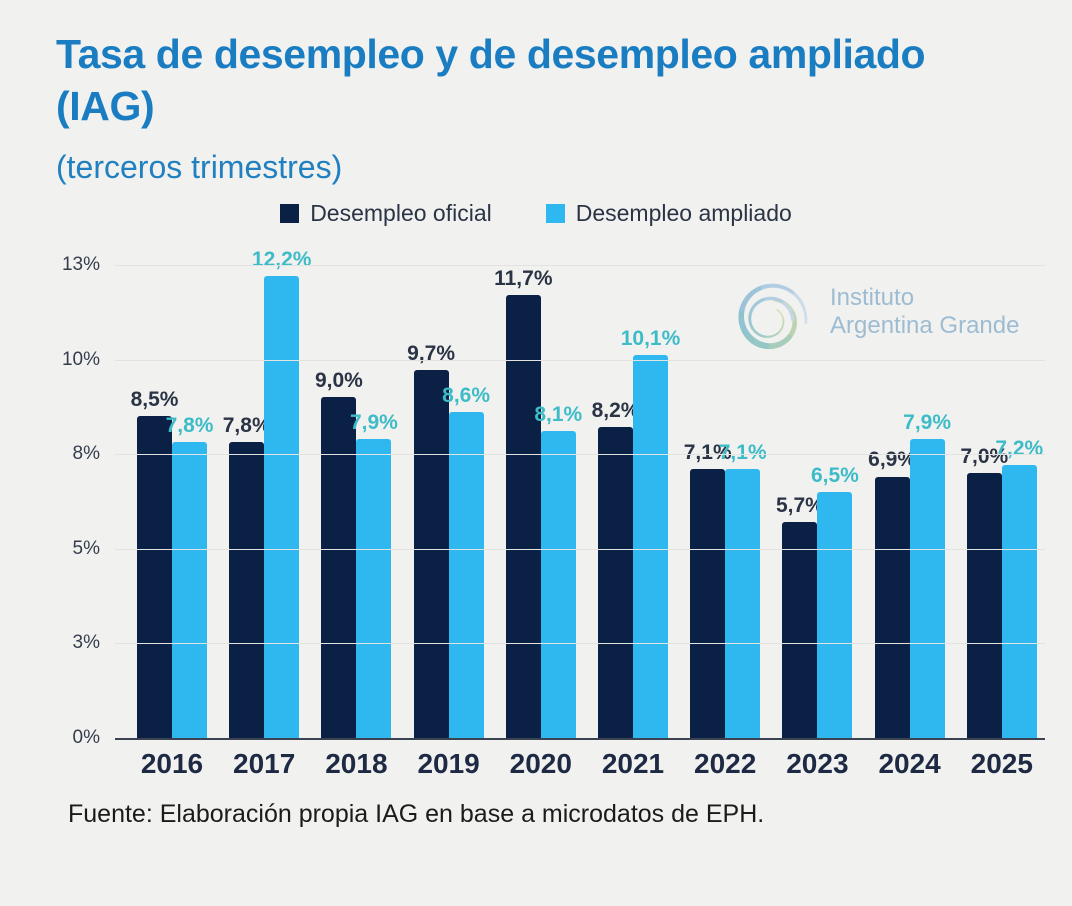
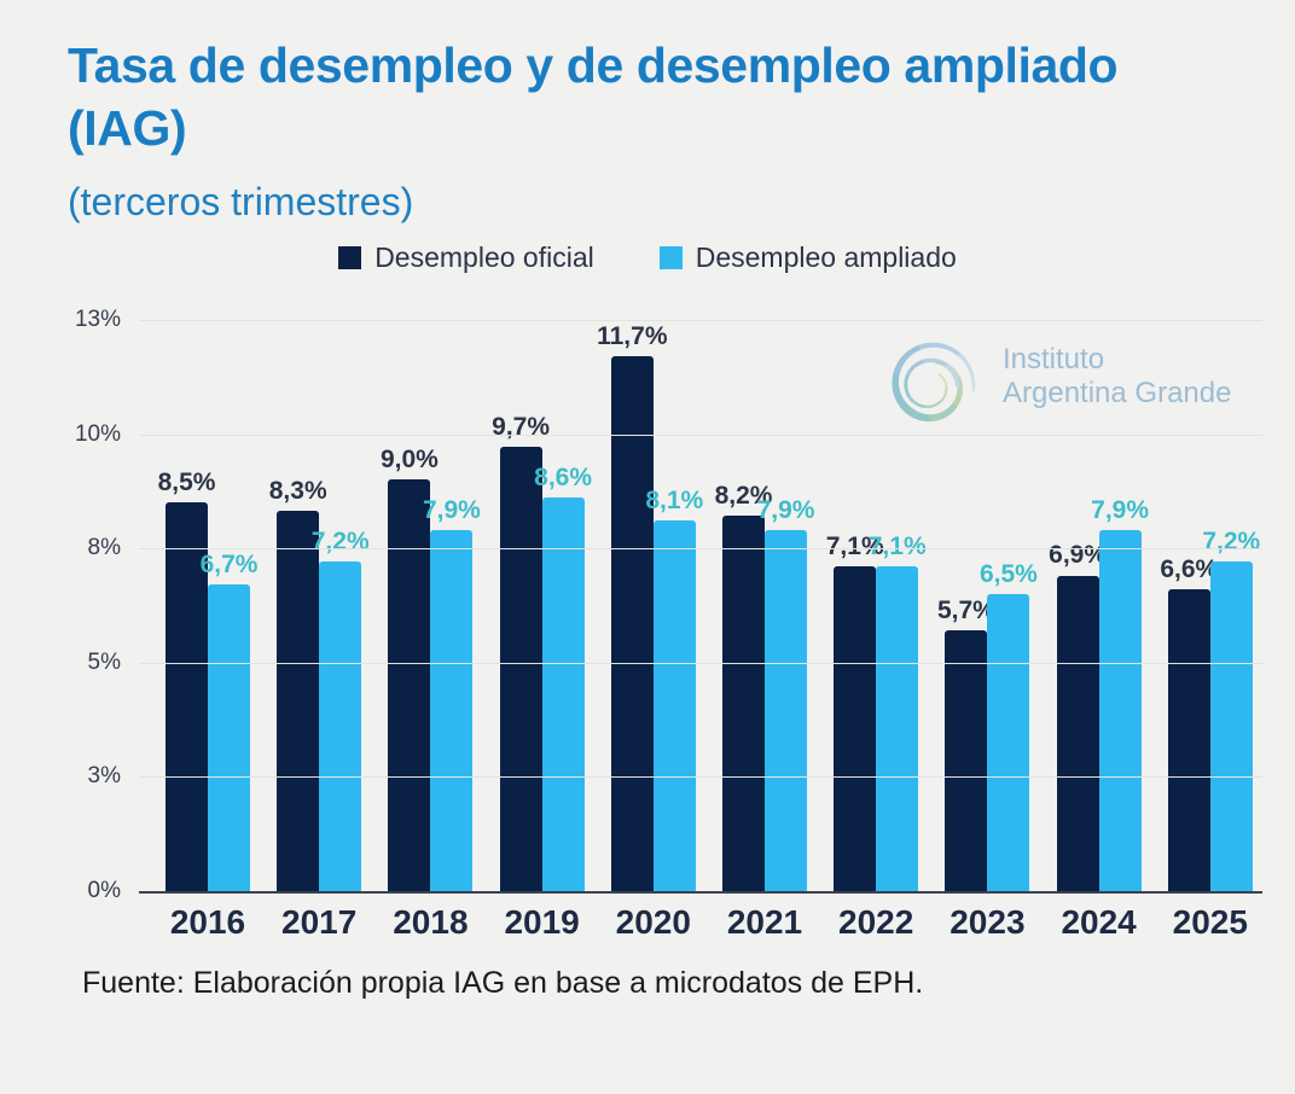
Desempleo ampliado/2016: 7,8% -> 6,7%
Desempleo oficial/2017: 7,8% -> 8,3%
Desempleo ampliado/2017: 12,2% -> 7,2%
Desempleo ampliado/2021: 10,1% -> 7,9%
Desempleo oficial/2025: 7,0% -> 6,6%
